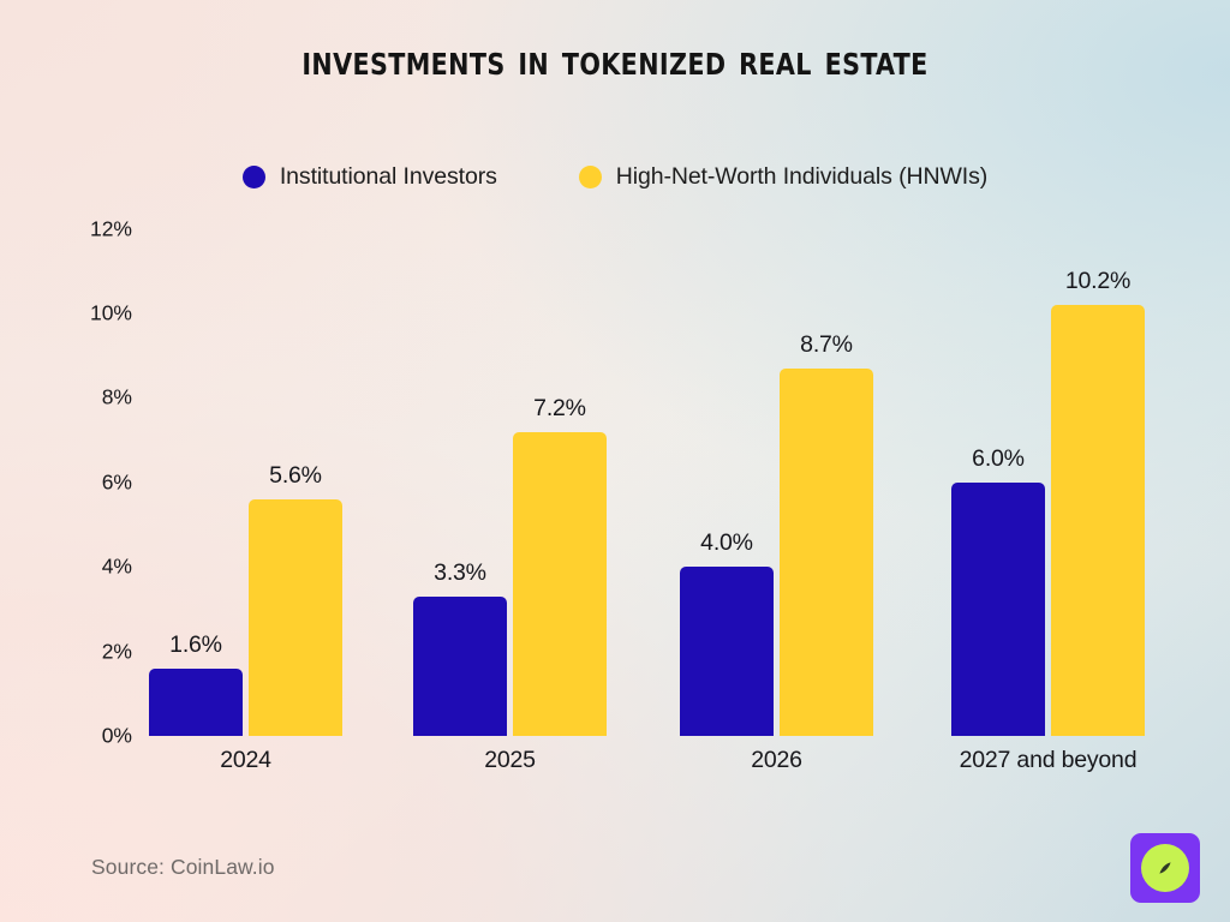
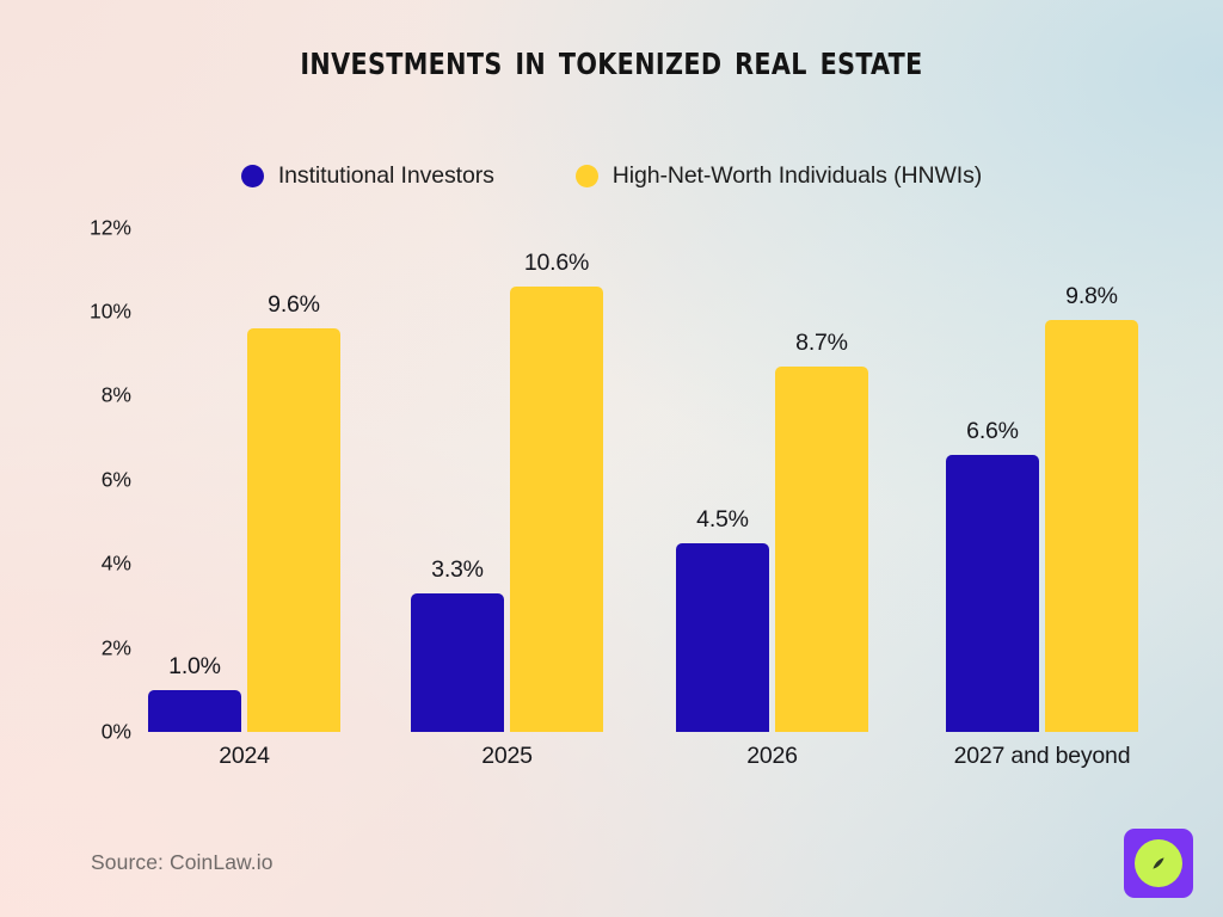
Institutional Investors/2024: 1.6% -> 1.0%
High-Net-Worth Individuals (HNWIs)/2024: 5.6% -> 9.6%
High-Net-Worth Individuals (HNWIs)/2025: 7.2% -> 10.6%
Institutional Investors/2026: 4.0% -> 4.5%
Institutional Investors/2027 and beyond: 6.0% -> 6.6%
High-Net-Worth Individuals (HNWIs)/2027 and beyond: 10.2% -> 9.8%
